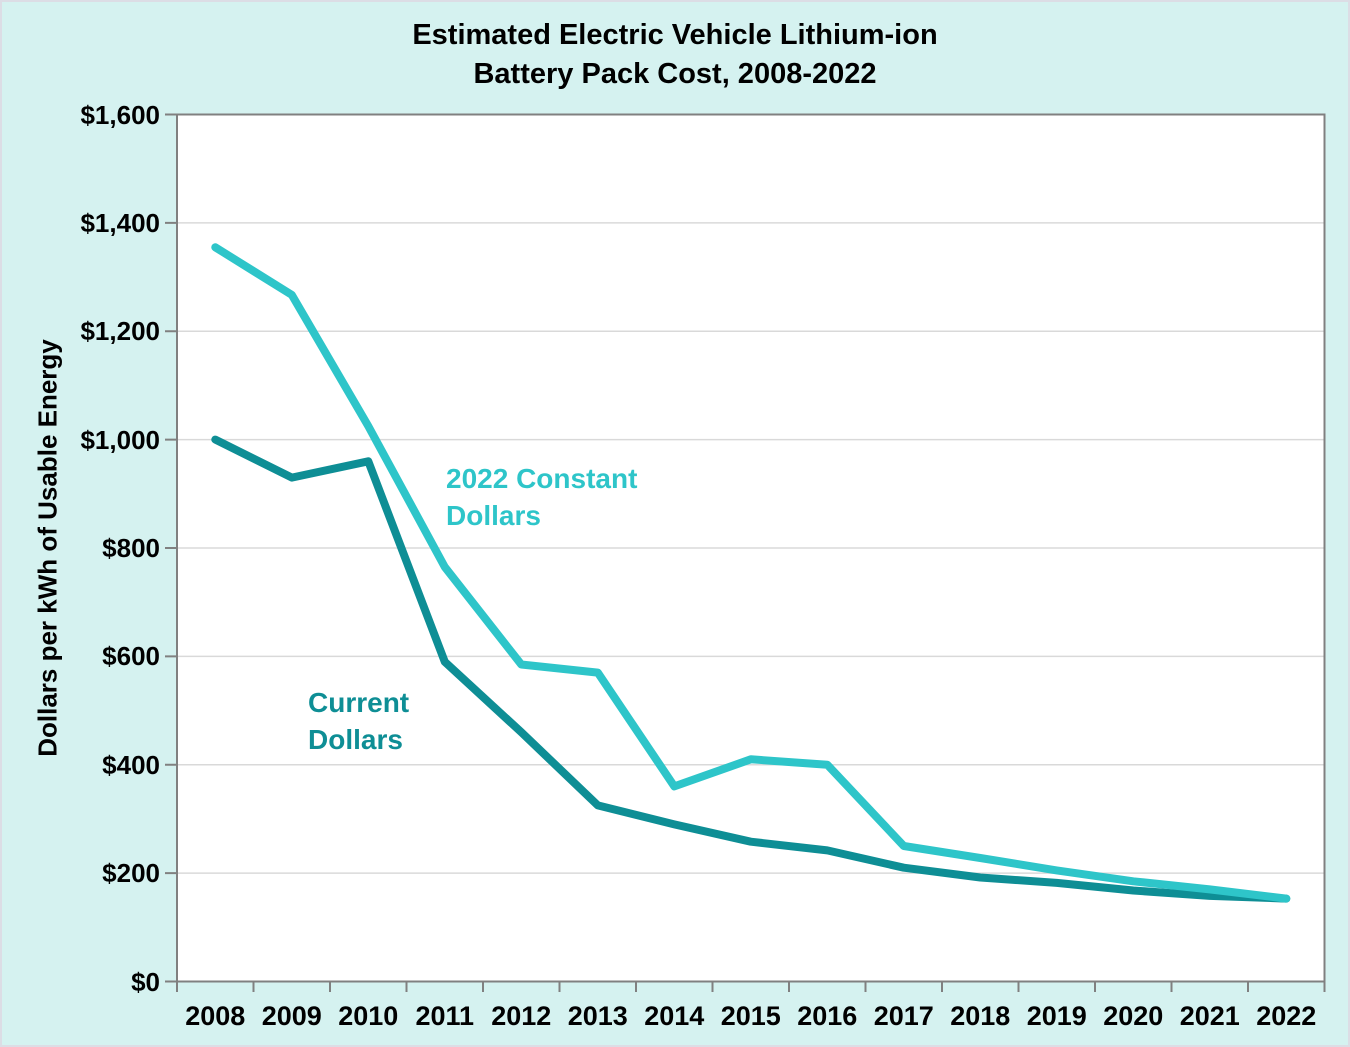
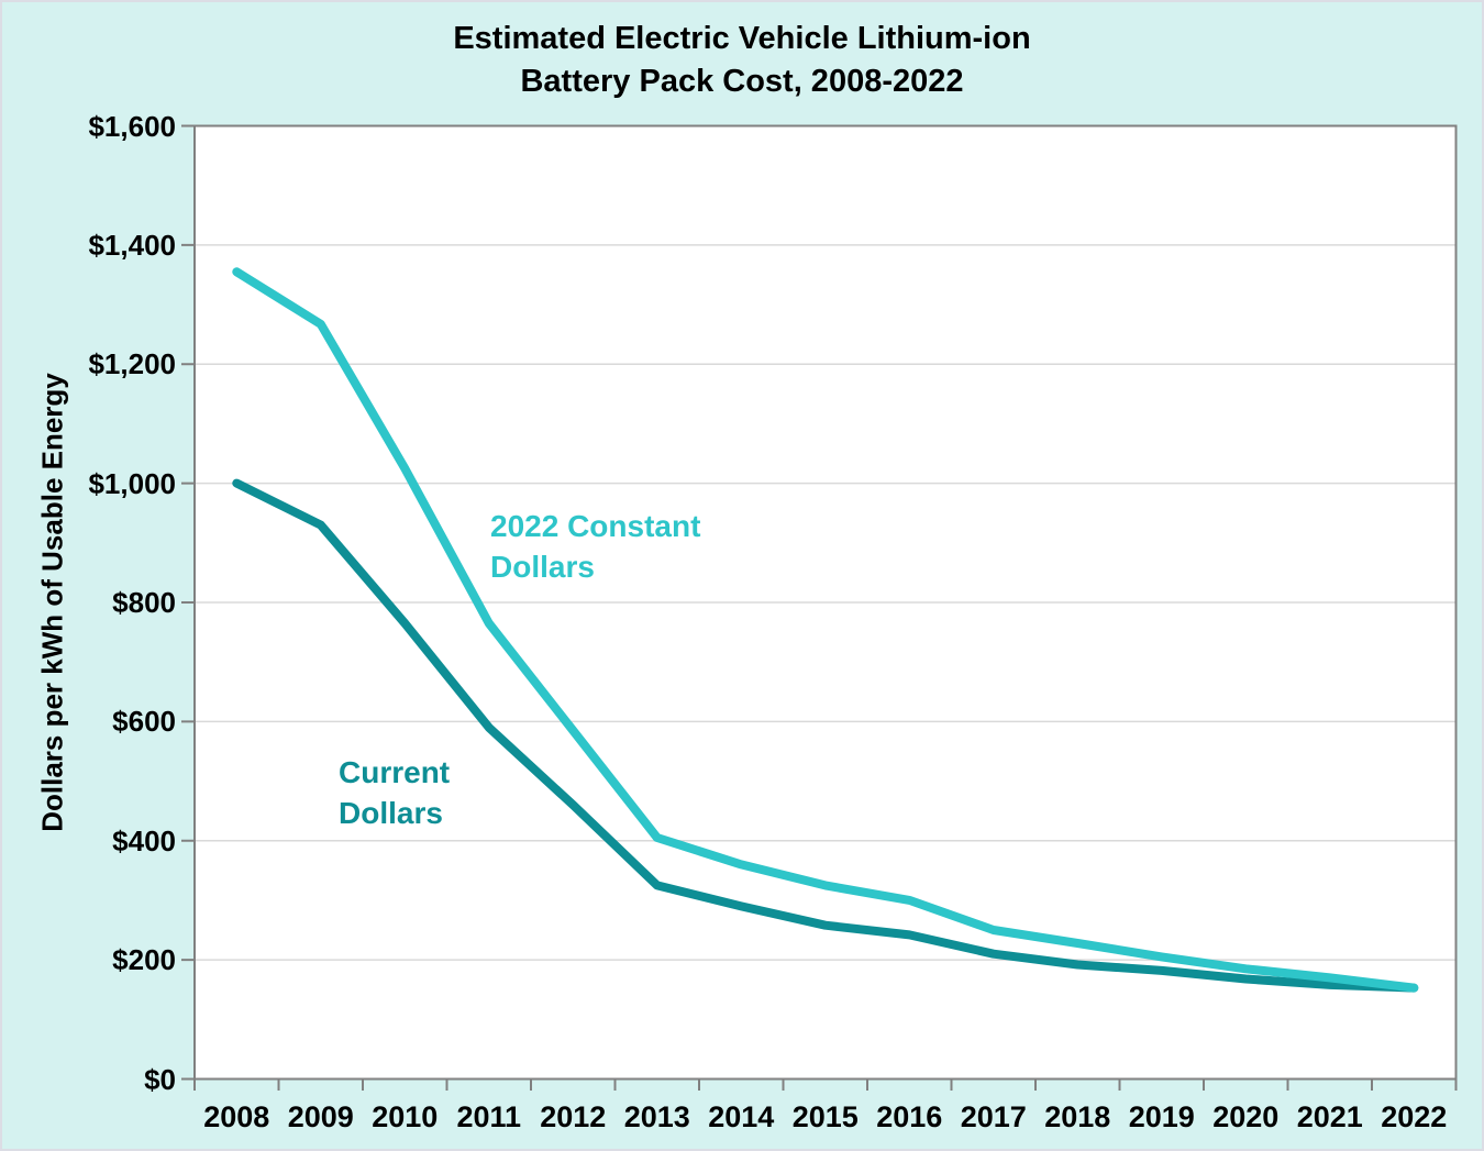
Current Dollars/2010: $960 -> $760
2022 Constant Dollars/2013: $570 -> $400
2022 Constant Dollars/2015: $410 -> $320
2022 Constant Dollars/2016: $400 -> $300
